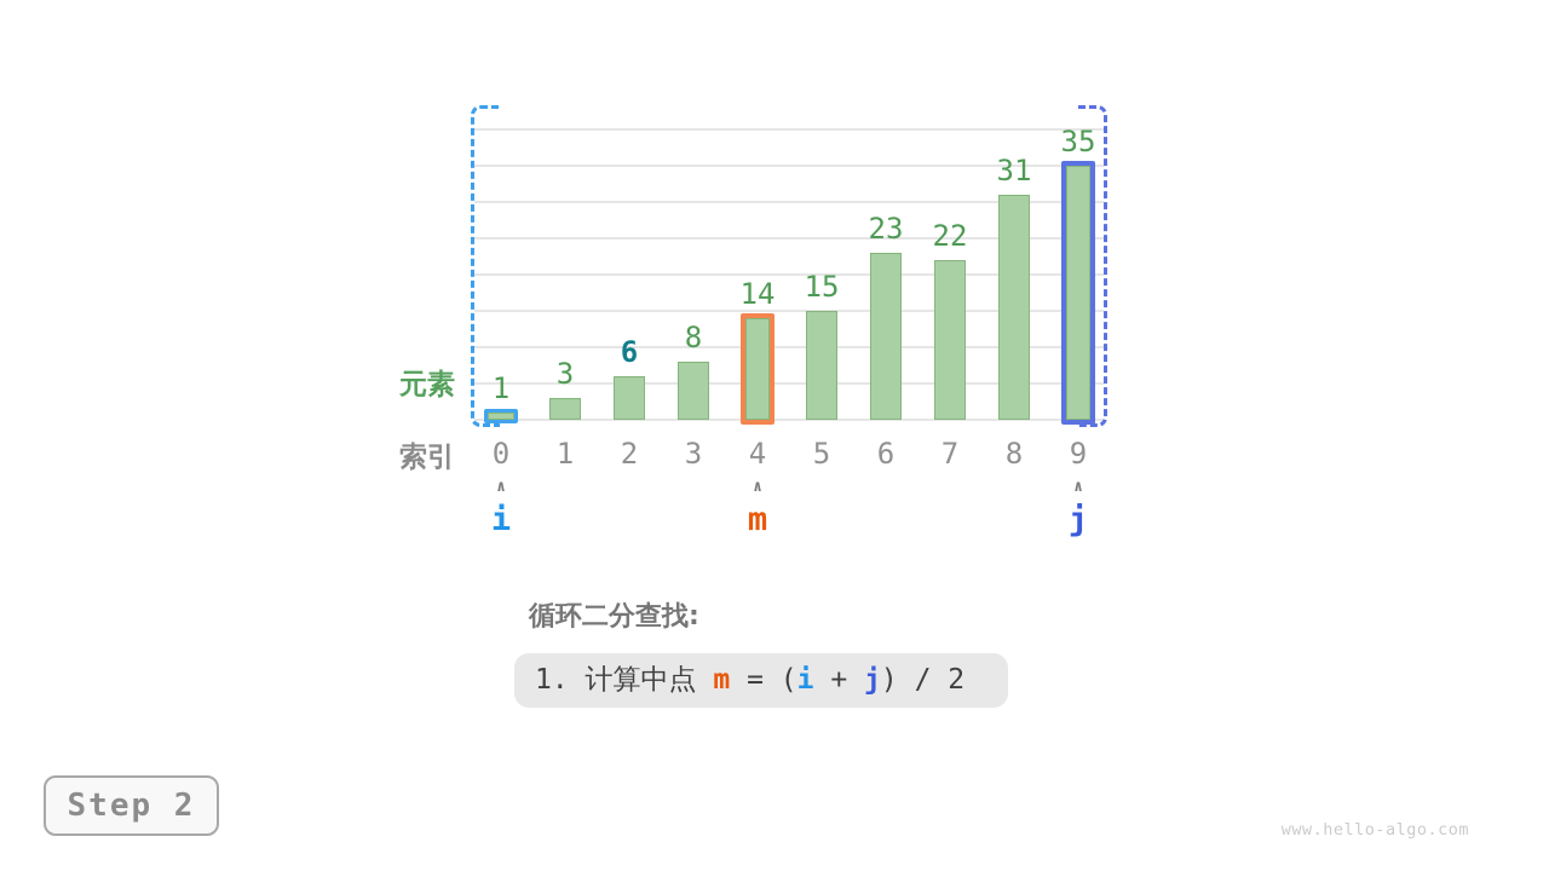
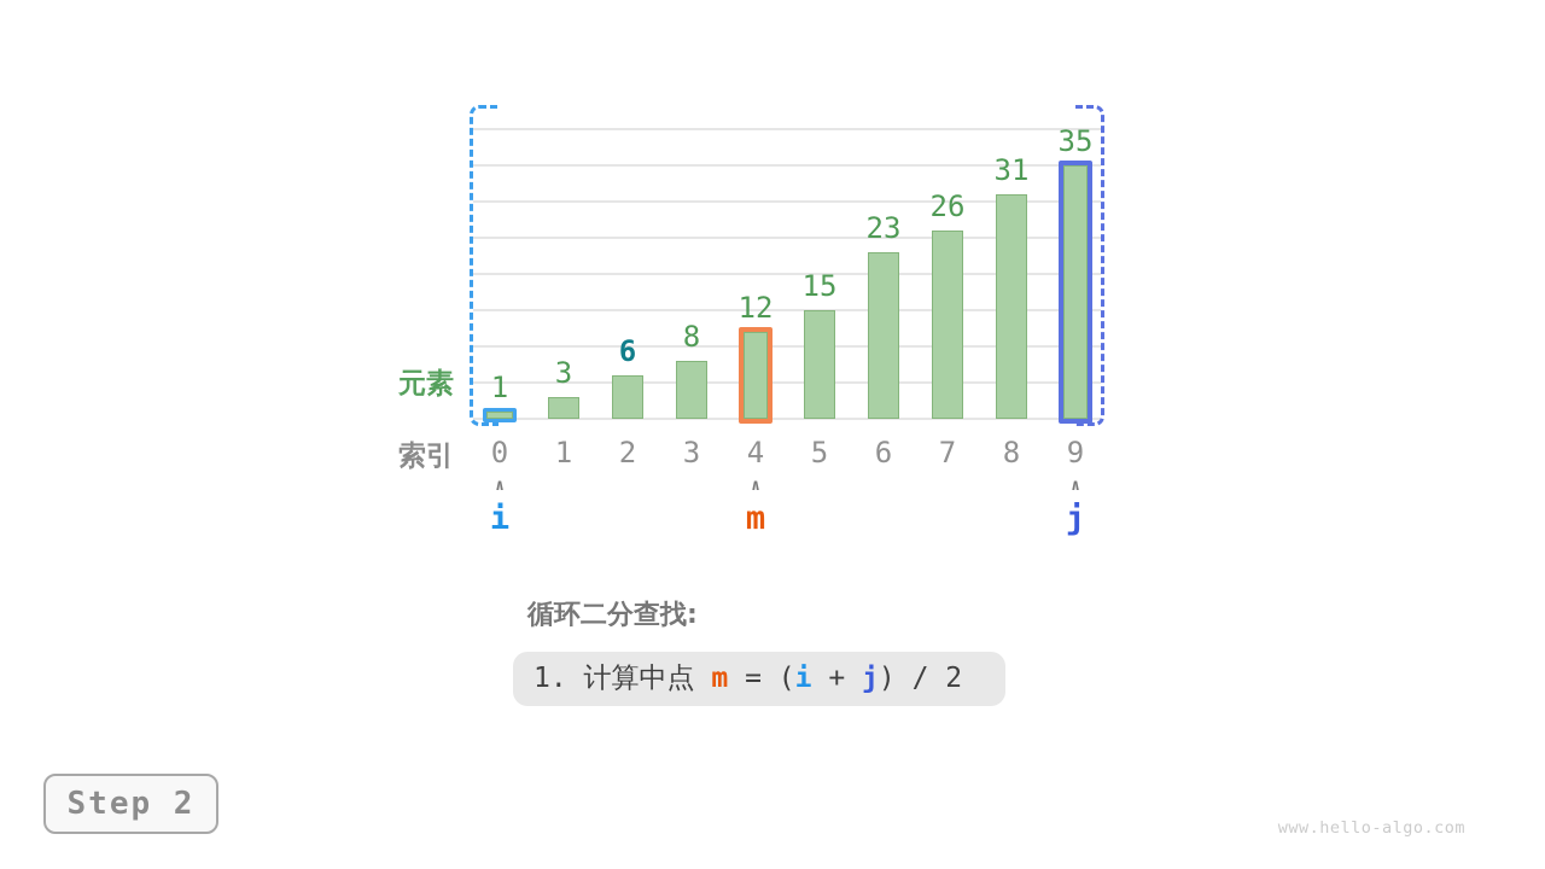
4: 14 -> 12
7: 22 -> 26
